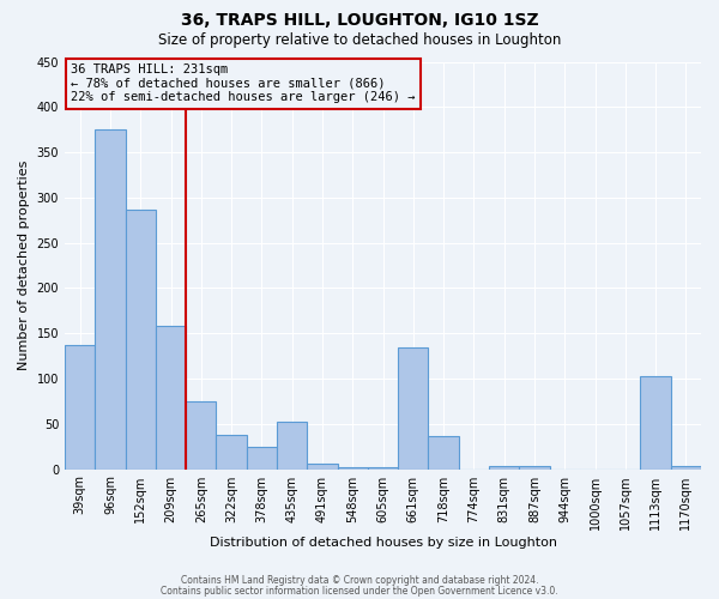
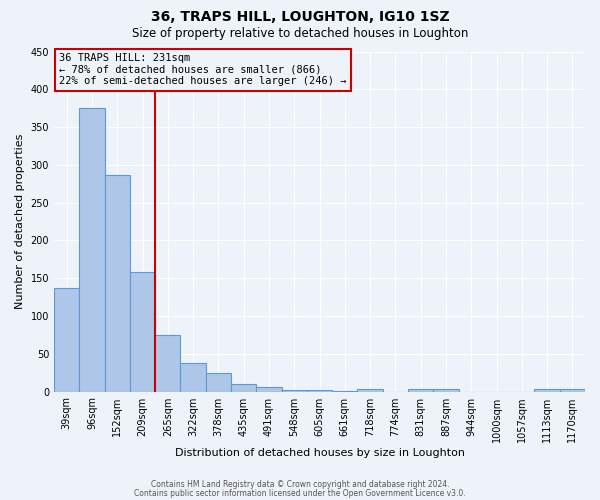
435sqm: 52 -> 10
661sqm: 134 -> 1
718sqm: 36 -> 4
1113sqm: 102 -> 4
